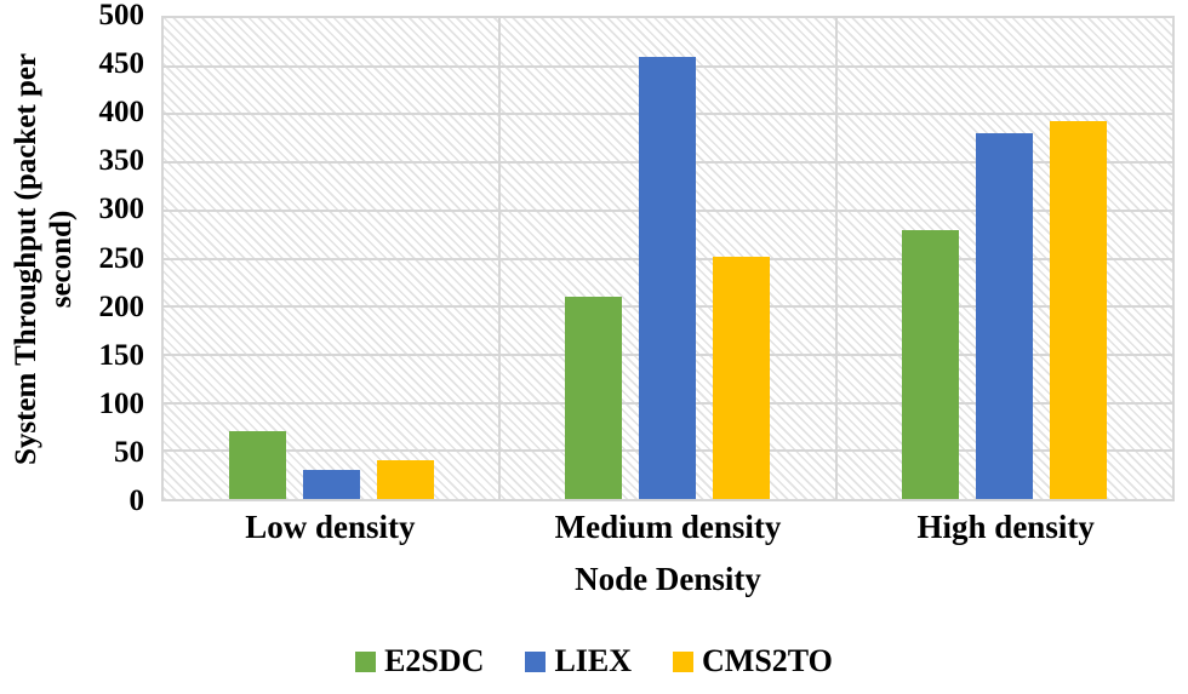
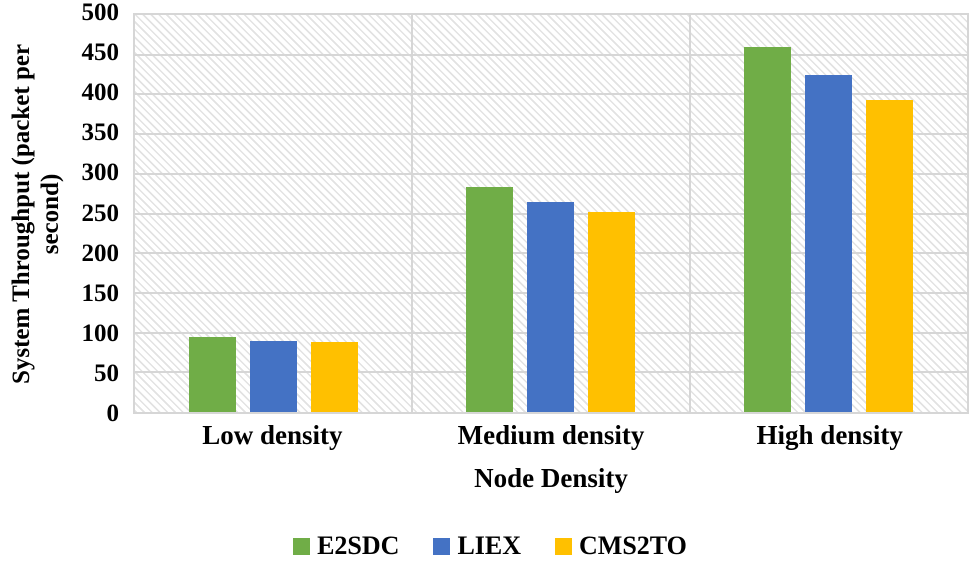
E2SDC/Low density: 70 -> 100
LIEX/Low density: 30 -> 90
CMS2TO/Low density: 40 -> 90
E2SDC/Medium density: 210 -> 280
LIEX/Medium density: 460 -> 260
E2SDC/High density: 280 -> 460
LIEX/High density: 380 -> 420
